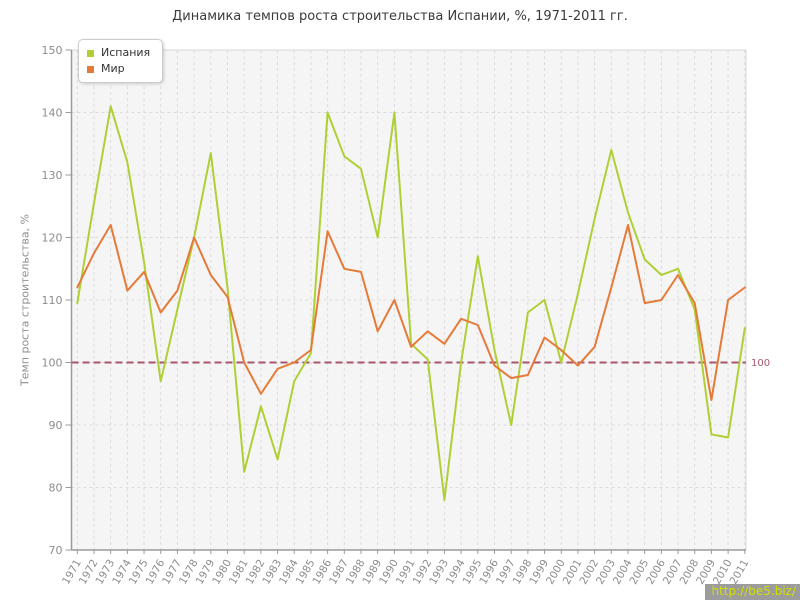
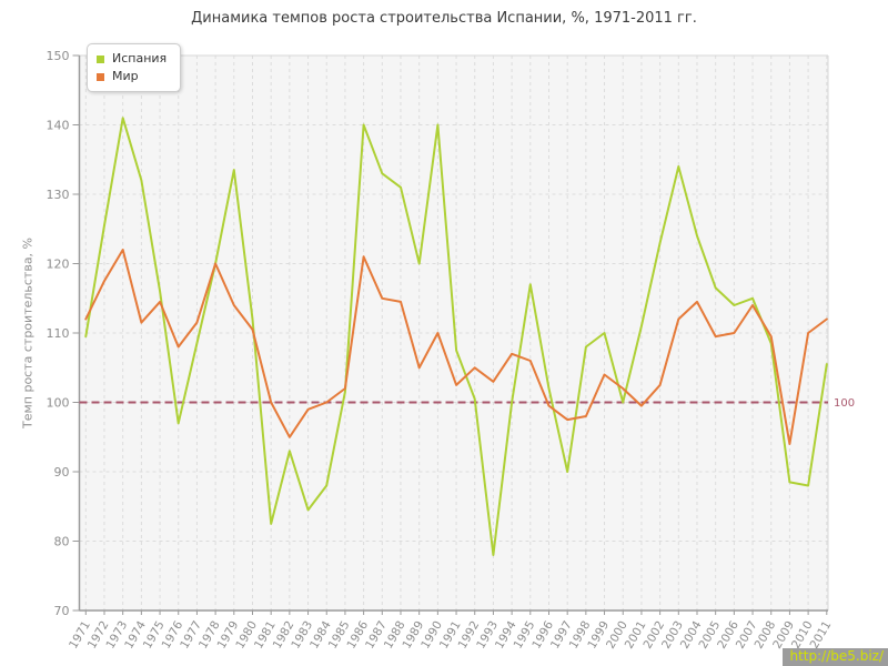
Испания/1984: 97 -> 88
Испания/1991: 103 -> 108
Мир/2004: 122 -> 114
